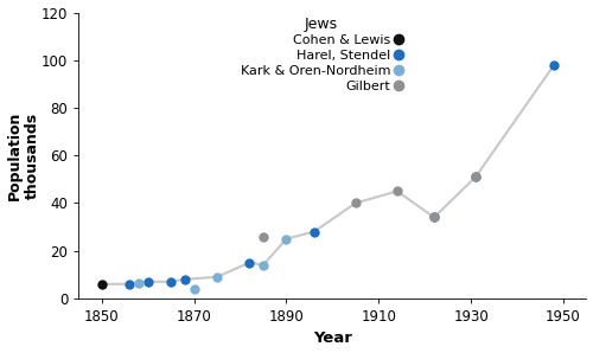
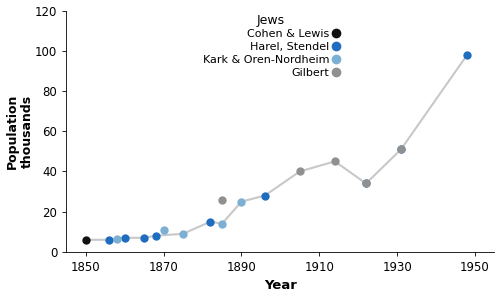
Kark & Oren-Nordheim/1870: 4.0 -> 11.0
